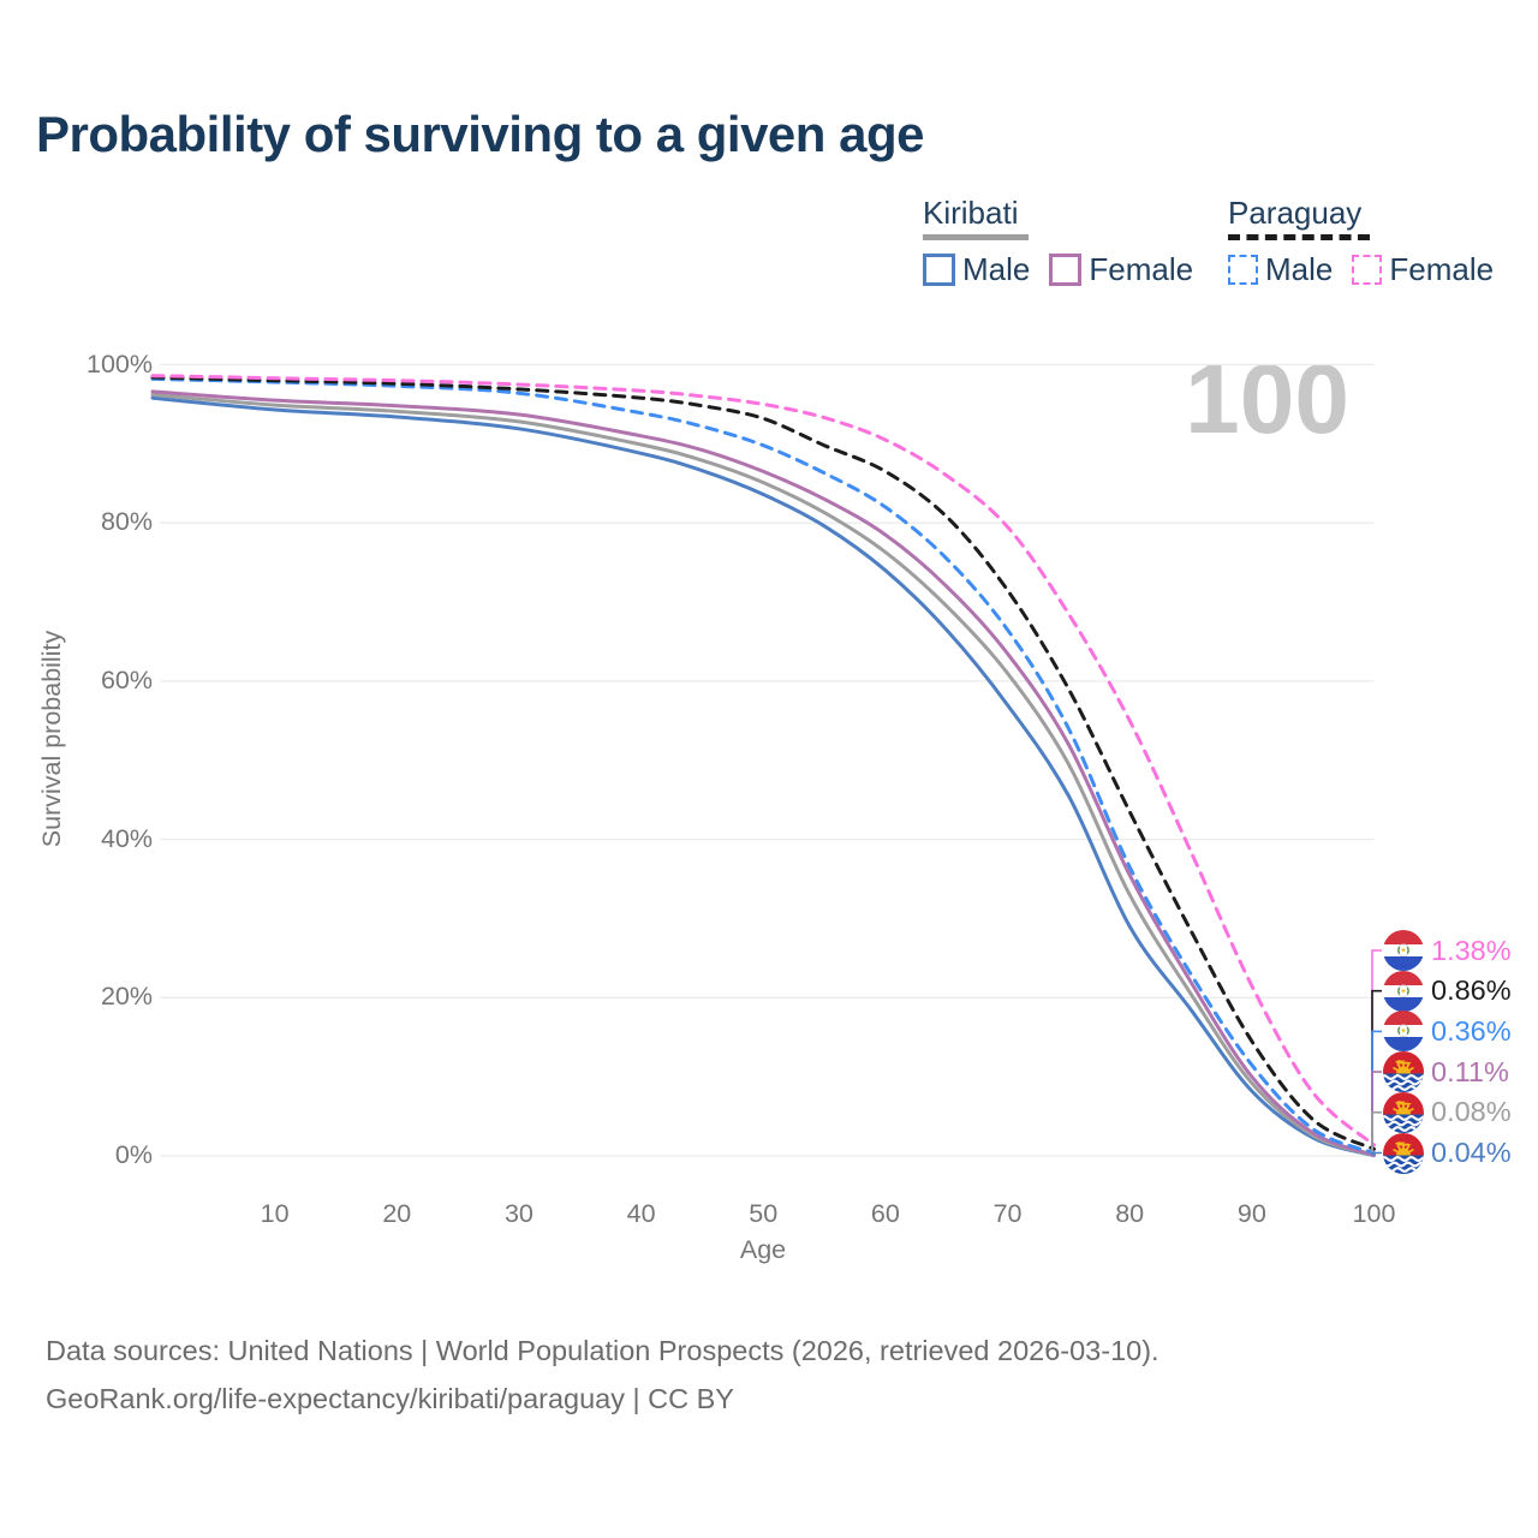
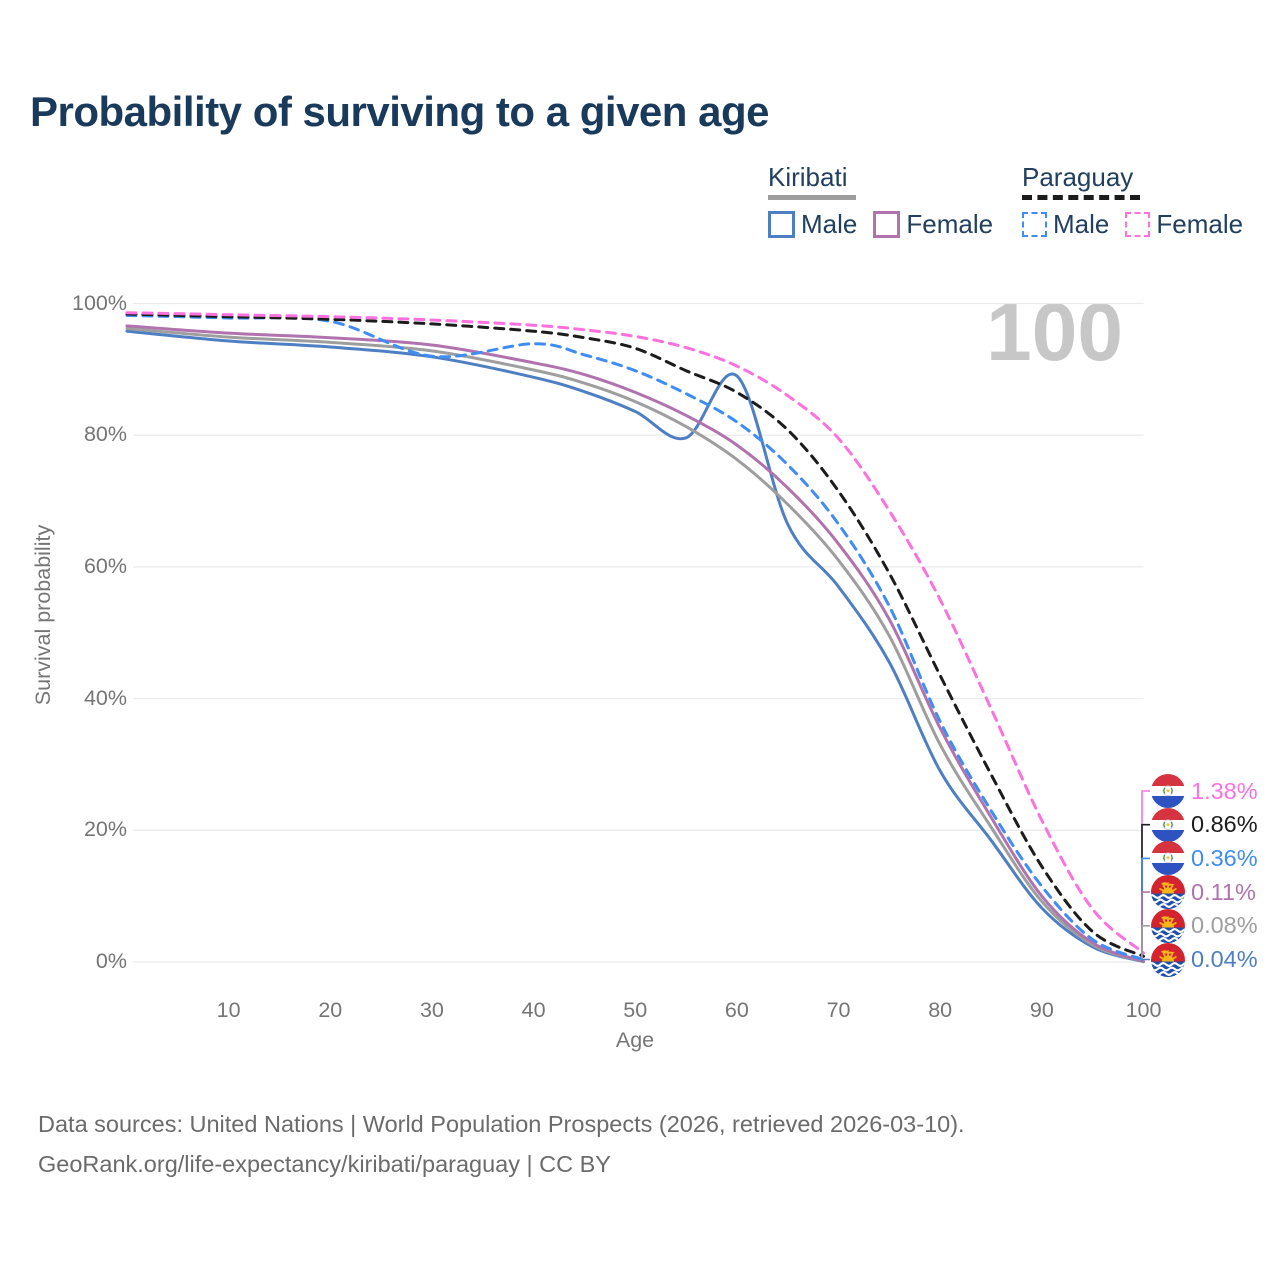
Paraguay Male/30: 96% -> 92%
Kiribati Male/60: 74% -> 89%
